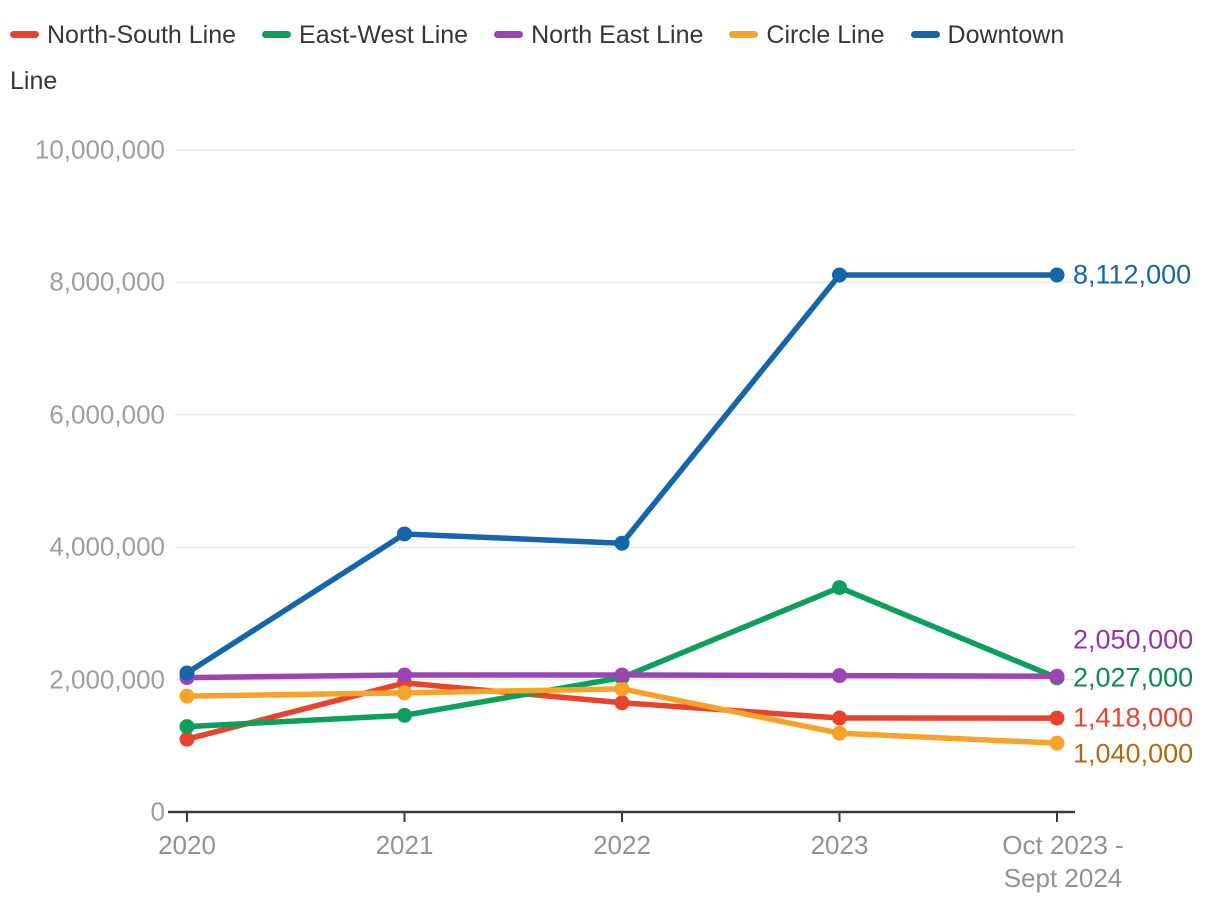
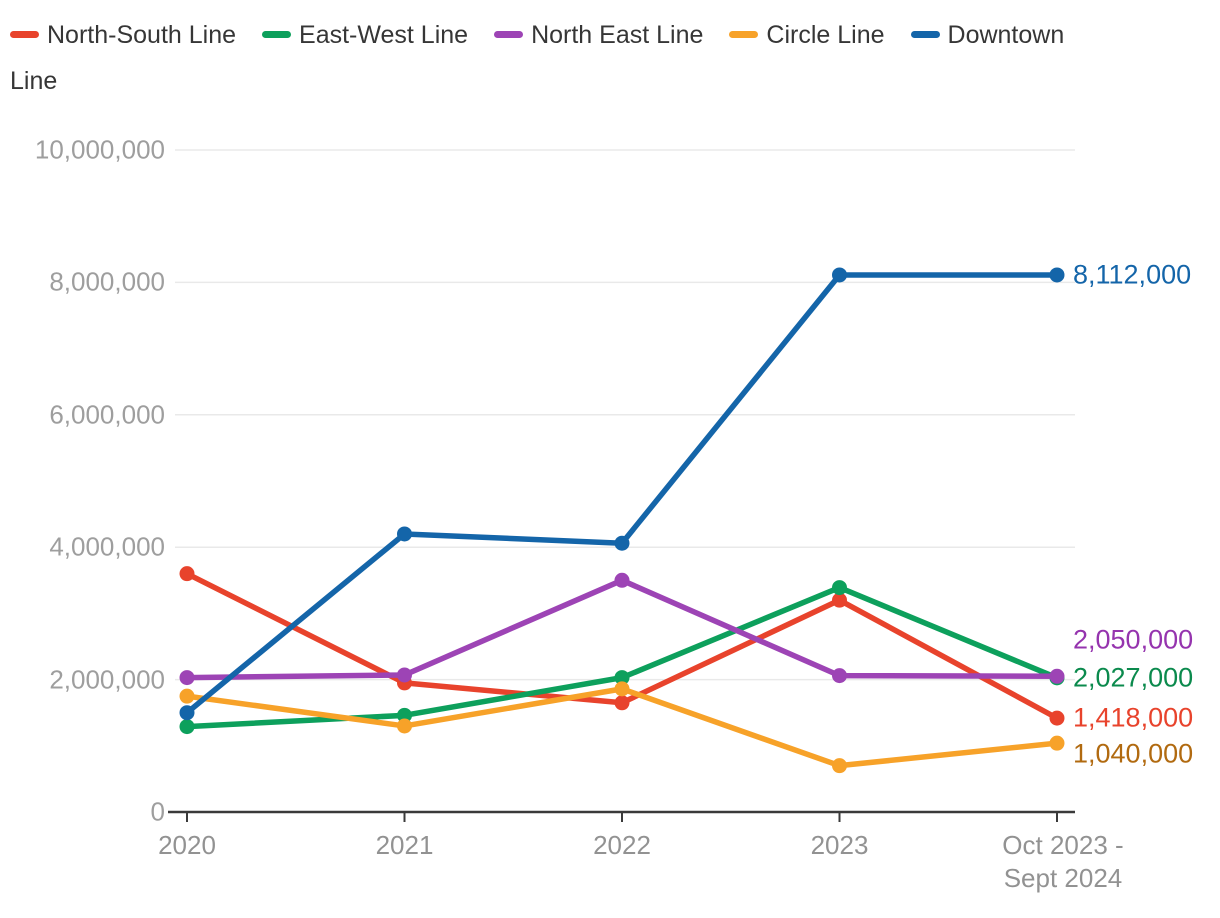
North-South Line/2020: 1100000 -> 3600000
Downtown Line/2020: 2100000 -> 1500000
Circle Line/2021: 1800000 -> 1300000
North East Line/2022: 2100000 -> 3500000
North-South Line/2023: 1400000 -> 3200000
Circle Line/2023: 1200000 -> 700000
